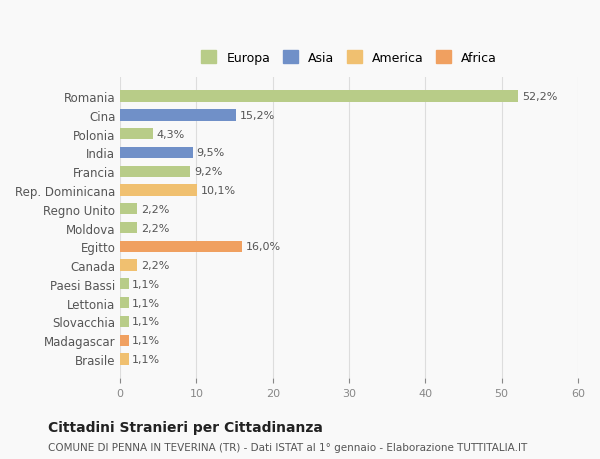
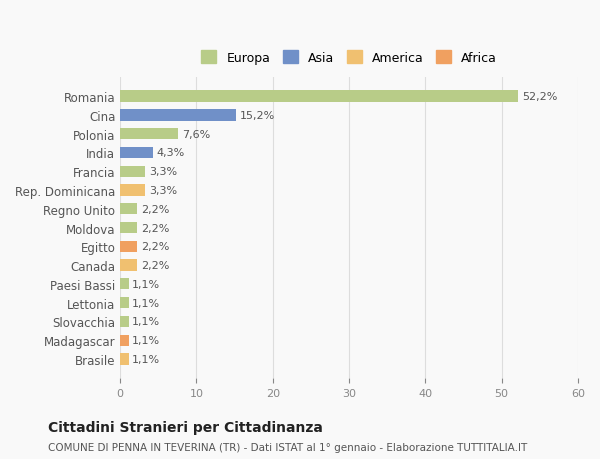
Polonia: 4,3% -> 7,6%
India: 9,5% -> 4,3%
Francia: 9,2% -> 3,3%
Rep. Dominicana: 10,1% -> 3,3%
Egitto: 16,0% -> 2,2%
